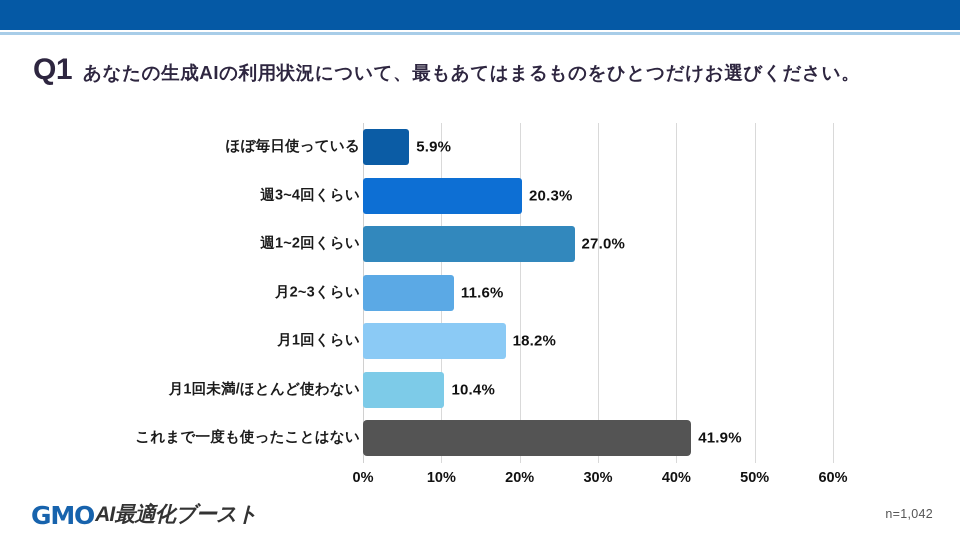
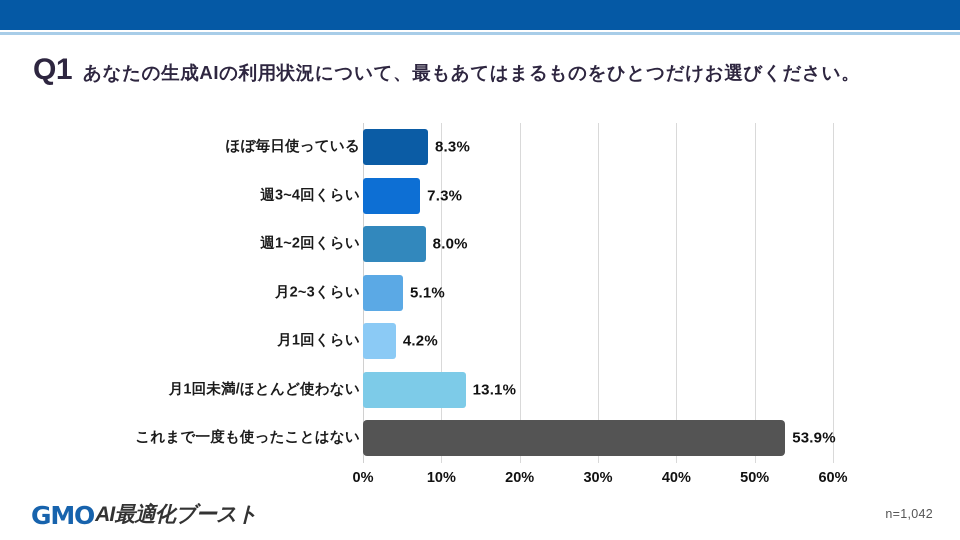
ほぼ毎日使っている: 5.9% -> 8.3%
週3~4回くらい: 20.3% -> 7.3%
週1~2回くらい: 27.0% -> 8.0%
月2~3くらい: 11.6% -> 5.1%
月1回くらい: 18.2% -> 4.2%
月1回未満/ほとんど使わない: 10.4% -> 13.1%
これまで一度も使ったことはない: 41.9% -> 53.9%
